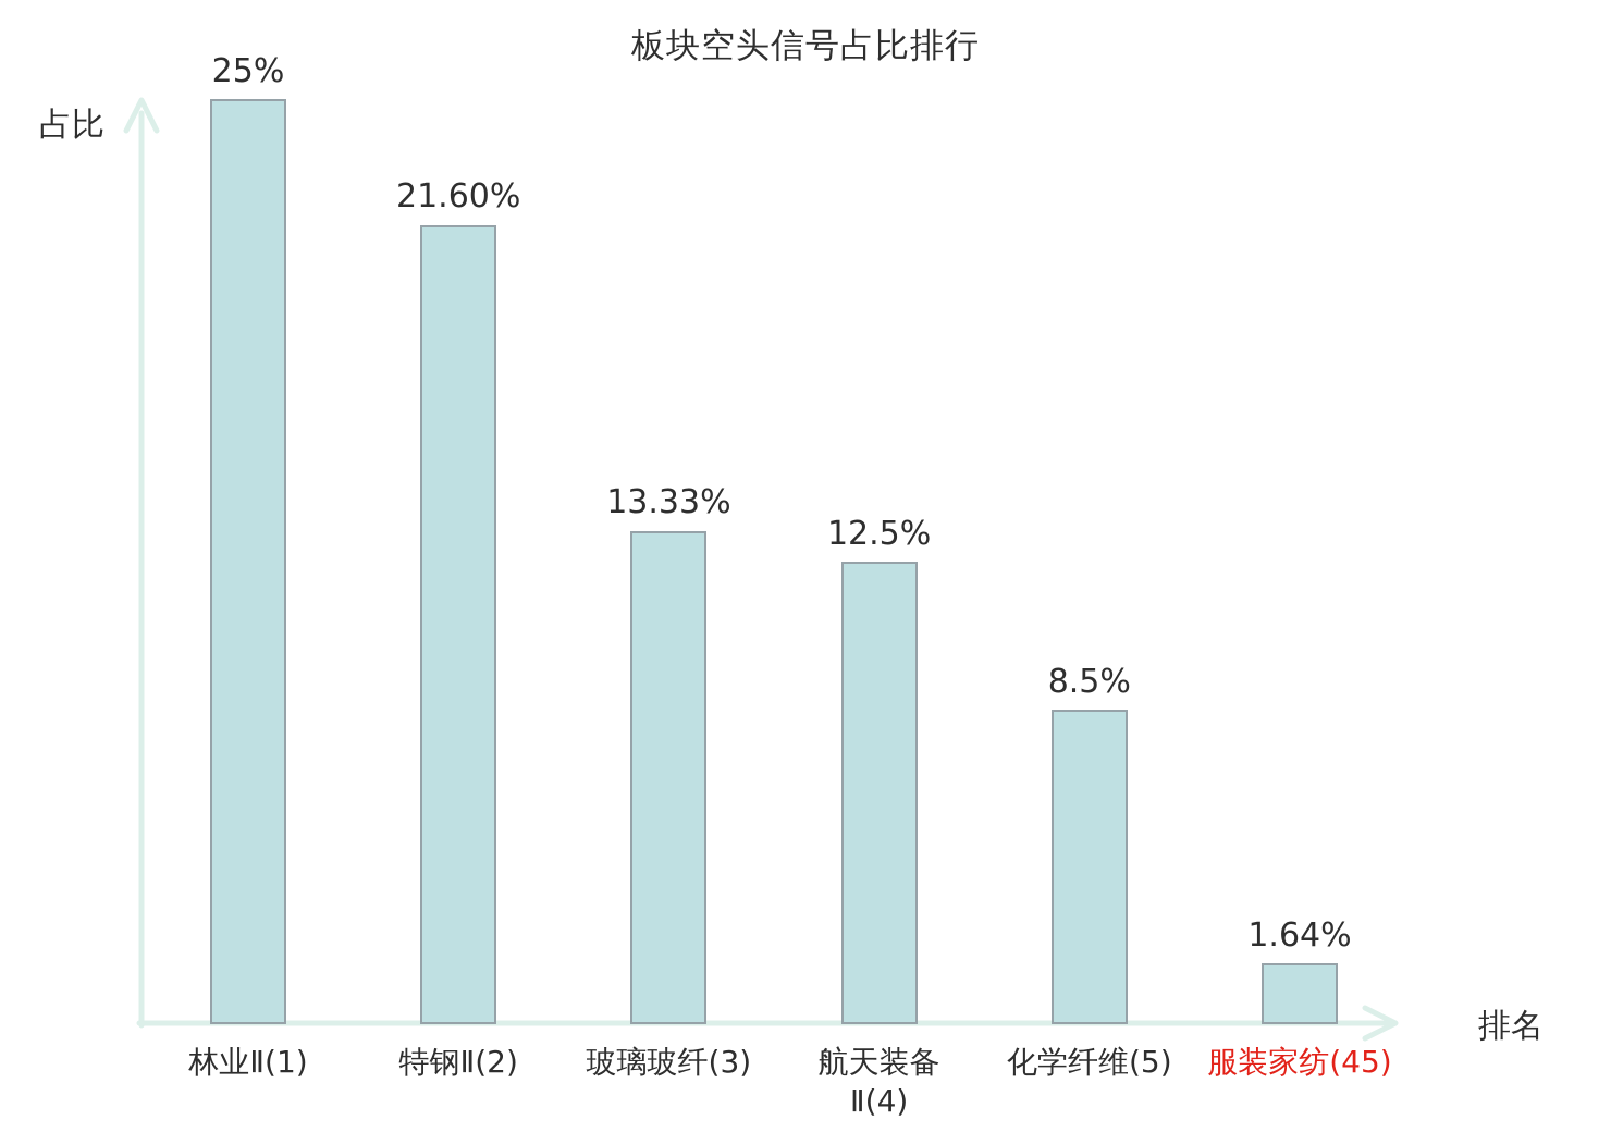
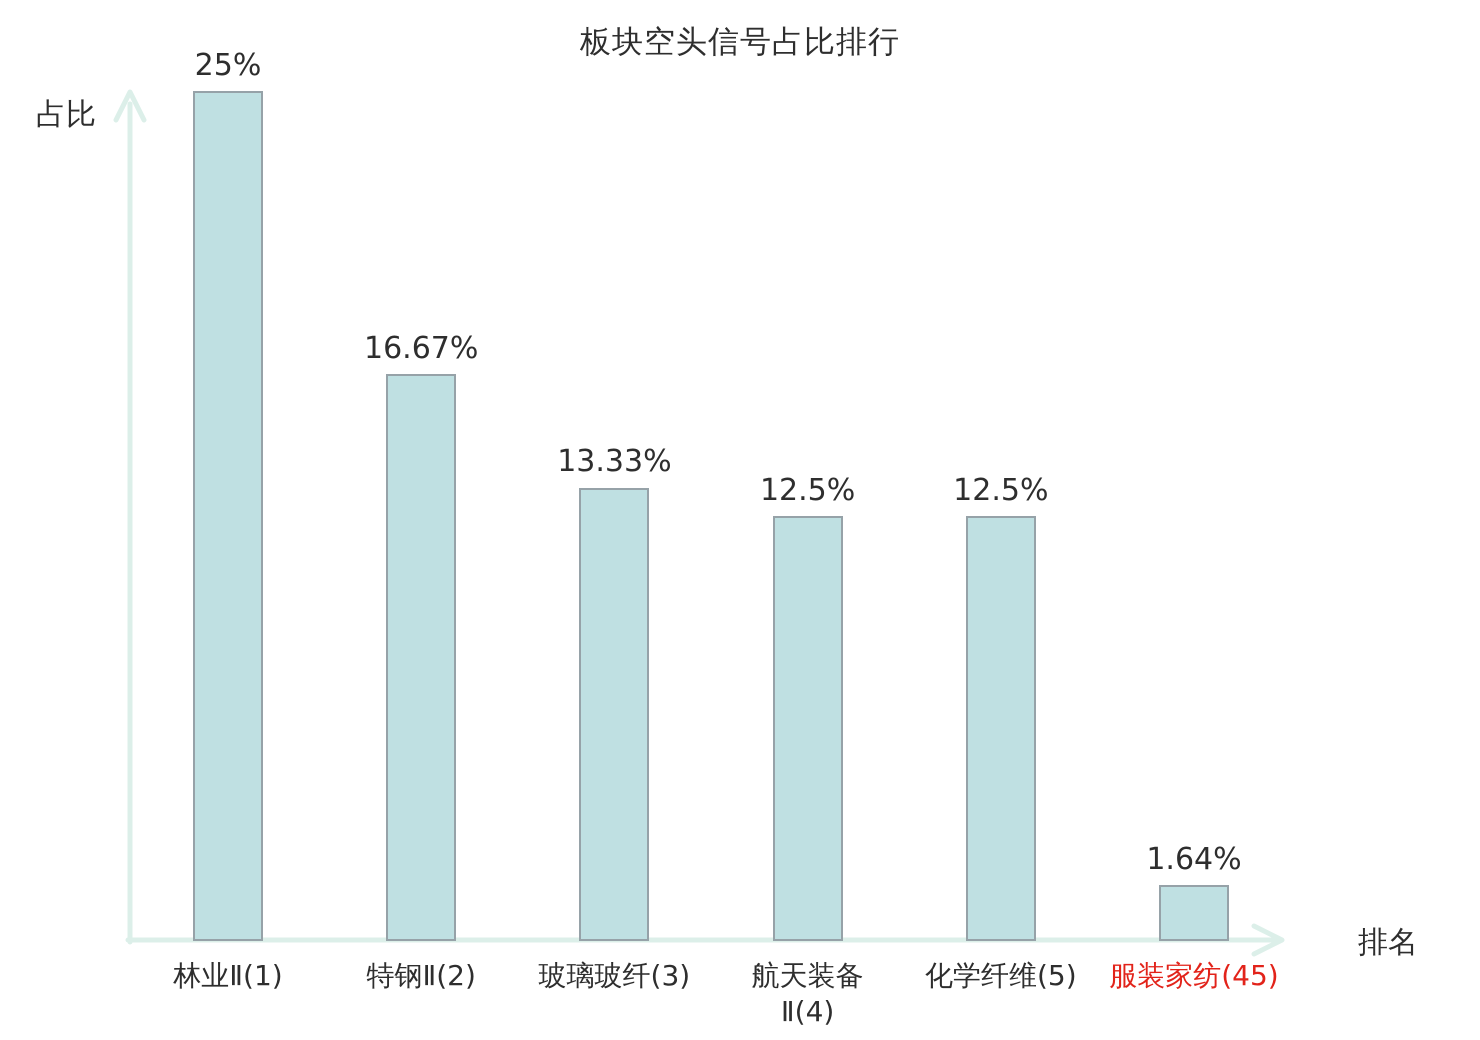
特钢Ⅱ(2): 21.60% -> 16.67%
化学纤维(5): 8.5% -> 12.5%
